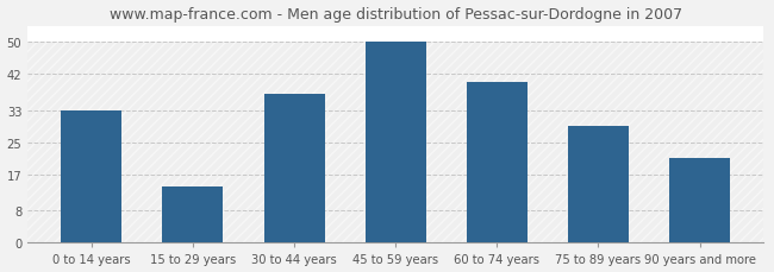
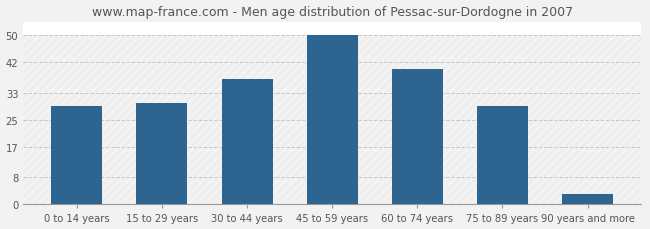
0 to 14 years: 33 -> 29
15 to 29 years: 14 -> 30
90 years and more: 21 -> 3
